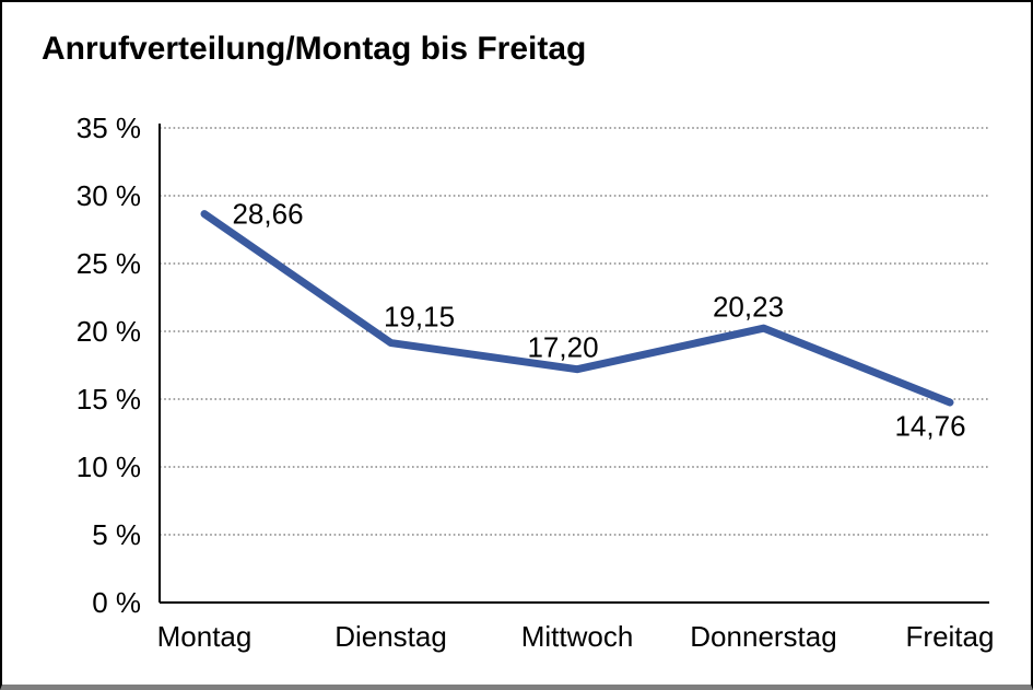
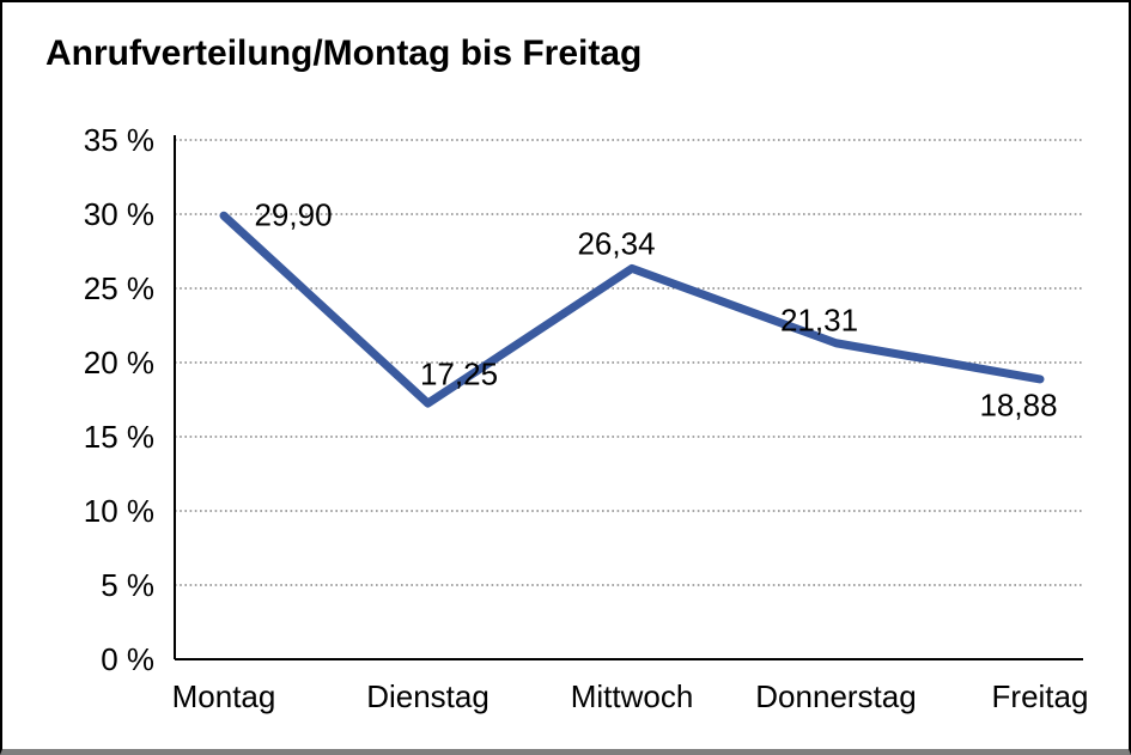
Montag: 28,66 -> 29,90
Dienstag: 19,15 -> 17,25
Mittwoch: 17,20 -> 26,34
Donnerstag: 20,23 -> 21,31
Freitag: 14,76 -> 18,88
